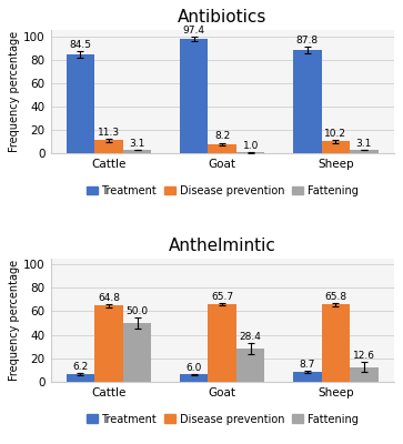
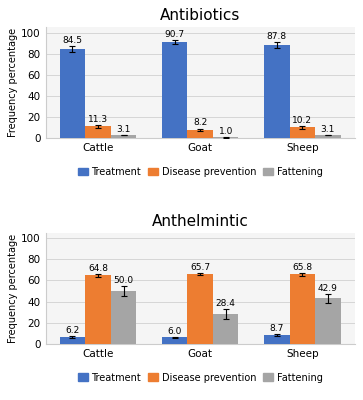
Antibiotics/Treatment/Goat: 97.4 -> 90.7
Anthelmintic/Fattening/Sheep: 12.6 -> 42.9
